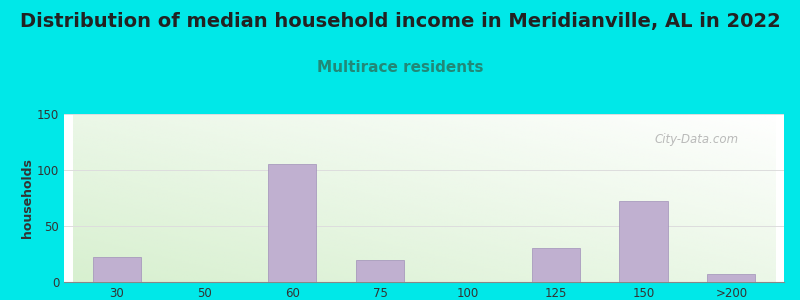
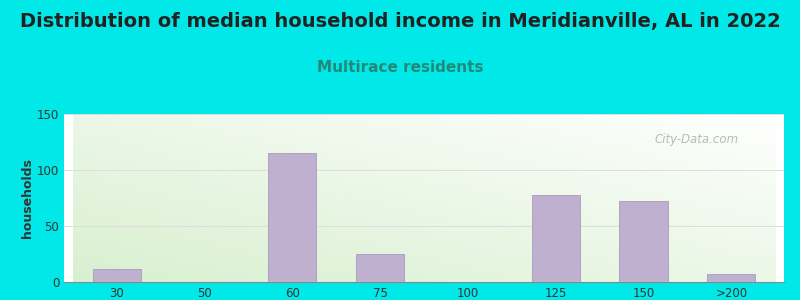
30: 22 -> 12
60: 105 -> 115
75: 20 -> 25
125: 30 -> 78
